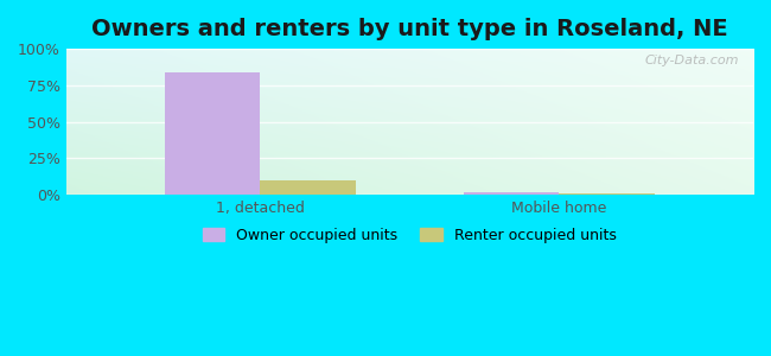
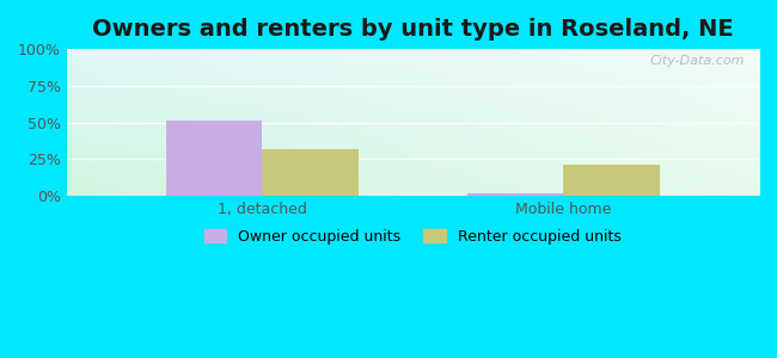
Owner occupied units/1, detached: 84% -> 51%
Renter occupied units/1, detached: 10% -> 32%
Renter occupied units/Mobile home: 1% -> 21%
